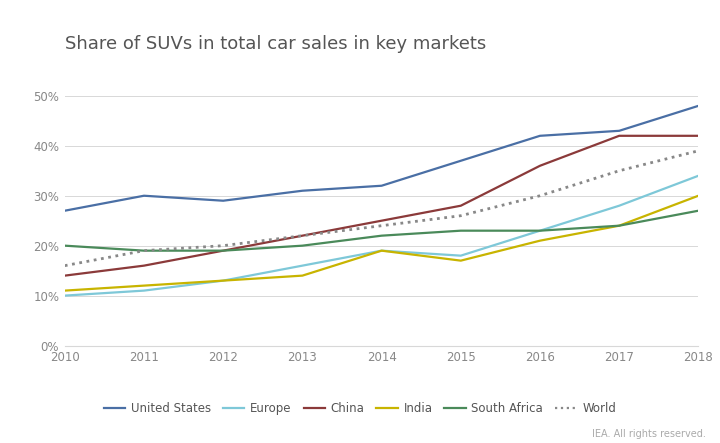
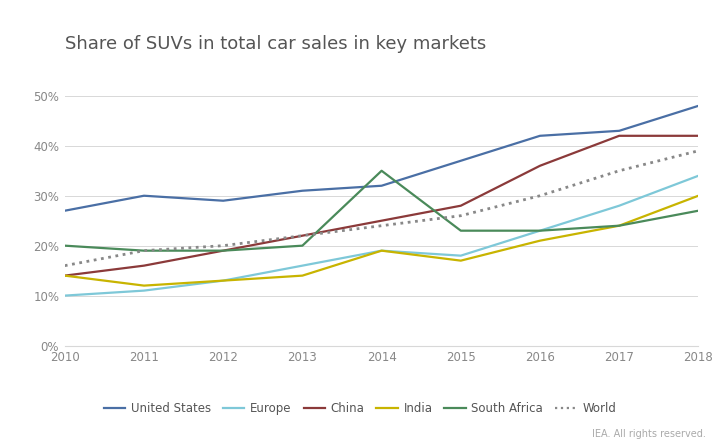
India/2010: 11% -> 14%
South Africa/2014: 22% -> 35%
